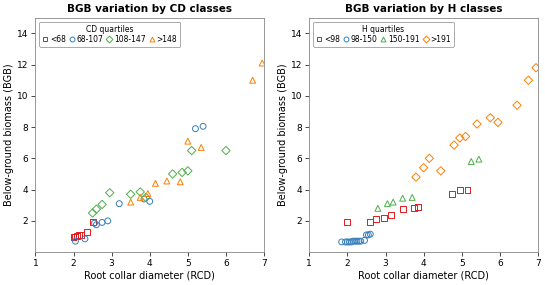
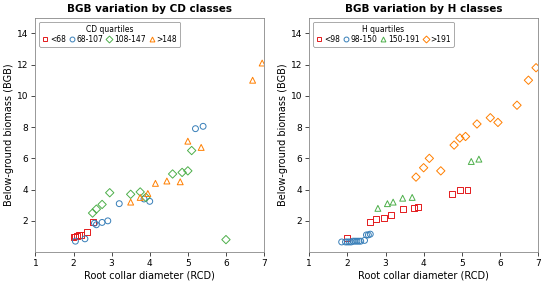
BGB variation by CD classes/108-147/6: 6.5 -> 0.8
BGB variation by H classes/<98/2: 1.9 -> 0.9
